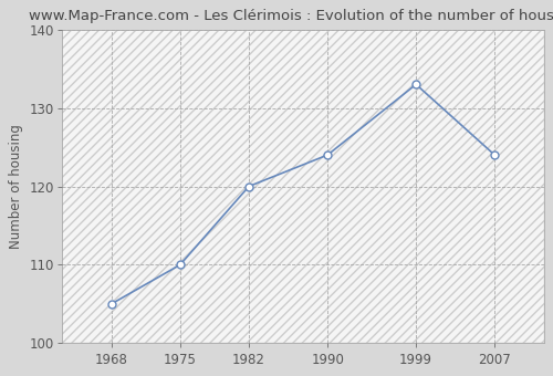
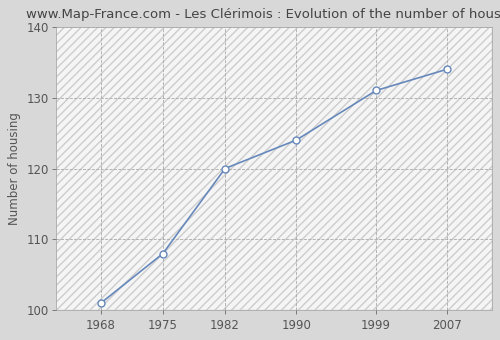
1968: 105 -> 101
1975: 110 -> 108
1999: 133 -> 131
2007: 124 -> 134
